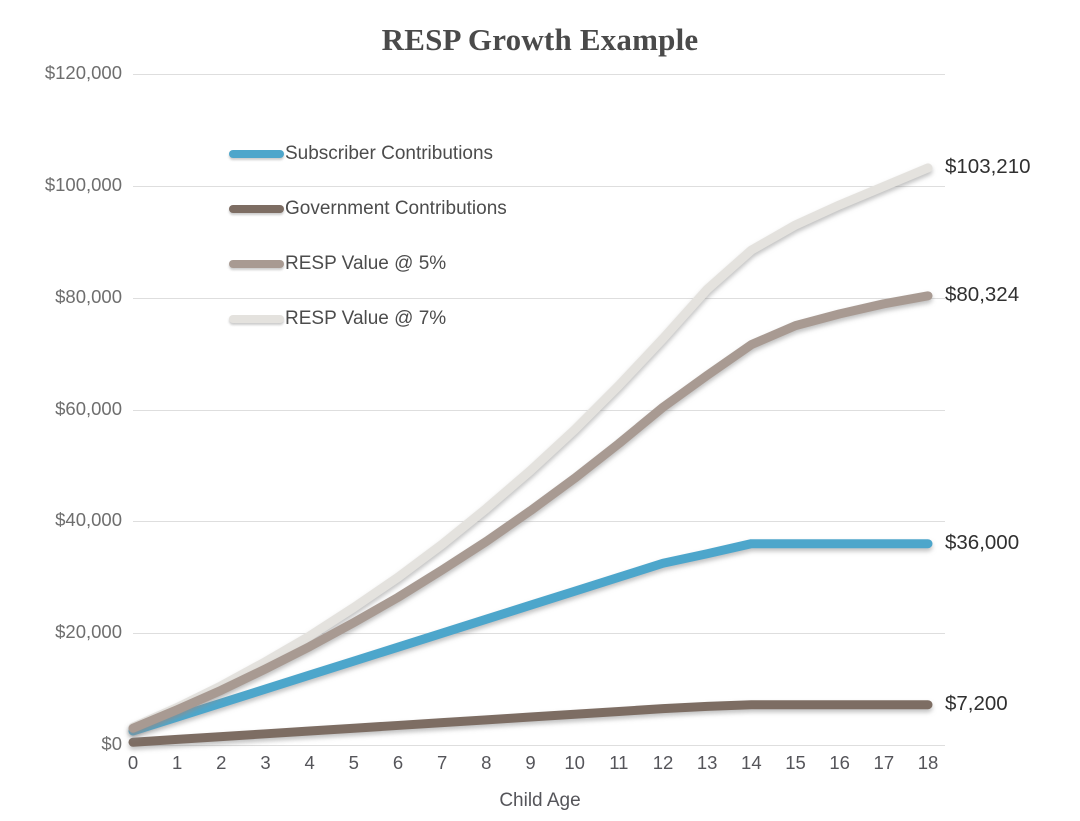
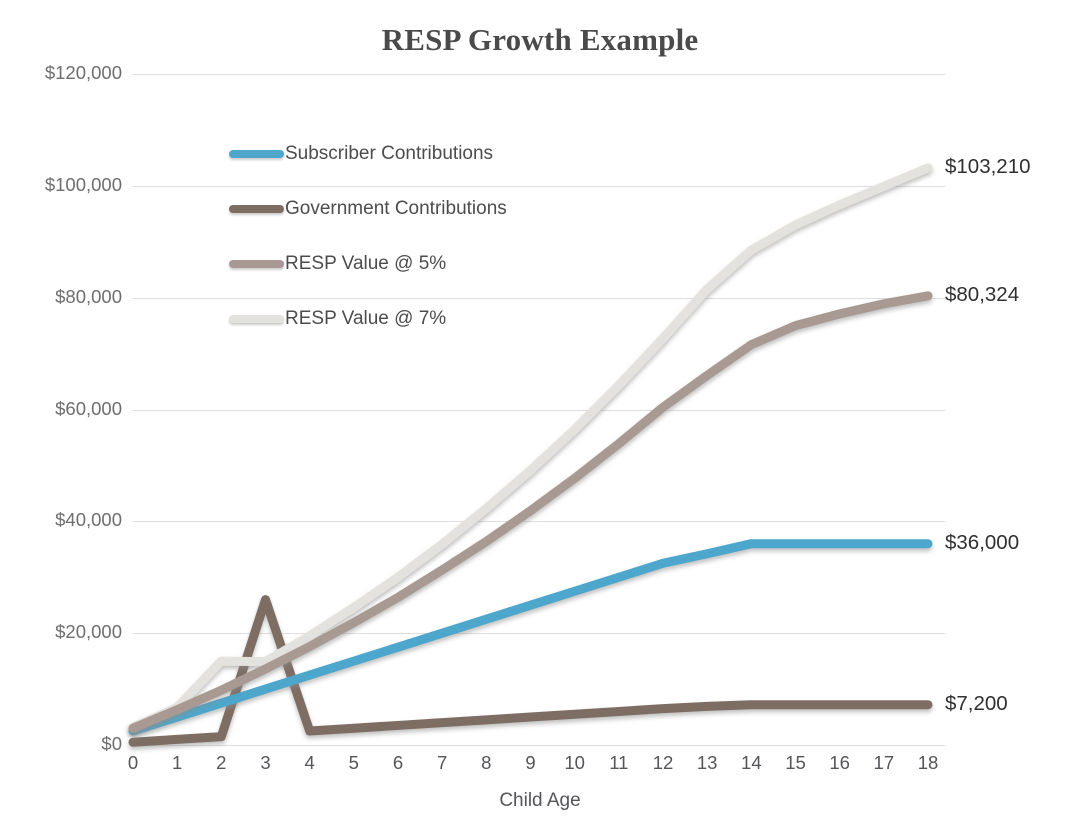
RESP Value @ 7%/2: $11000 -> $15000
Government Contributions/3: $2000 -> $26000
